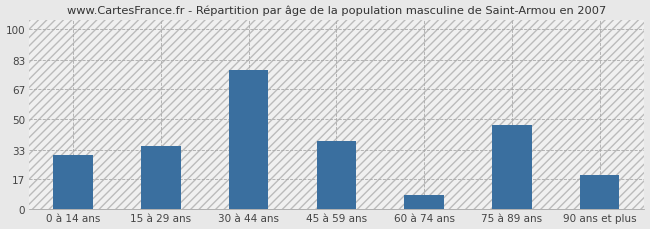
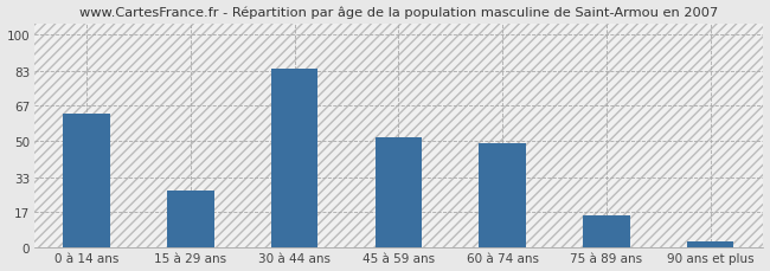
0 à 14 ans: 30 -> 63
15 à 29 ans: 35 -> 27
30 à 44 ans: 77 -> 84
45 à 59 ans: 38 -> 52
60 à 74 ans: 8 -> 49
75 à 89 ans: 47 -> 15
90 ans et plus: 19 -> 3
